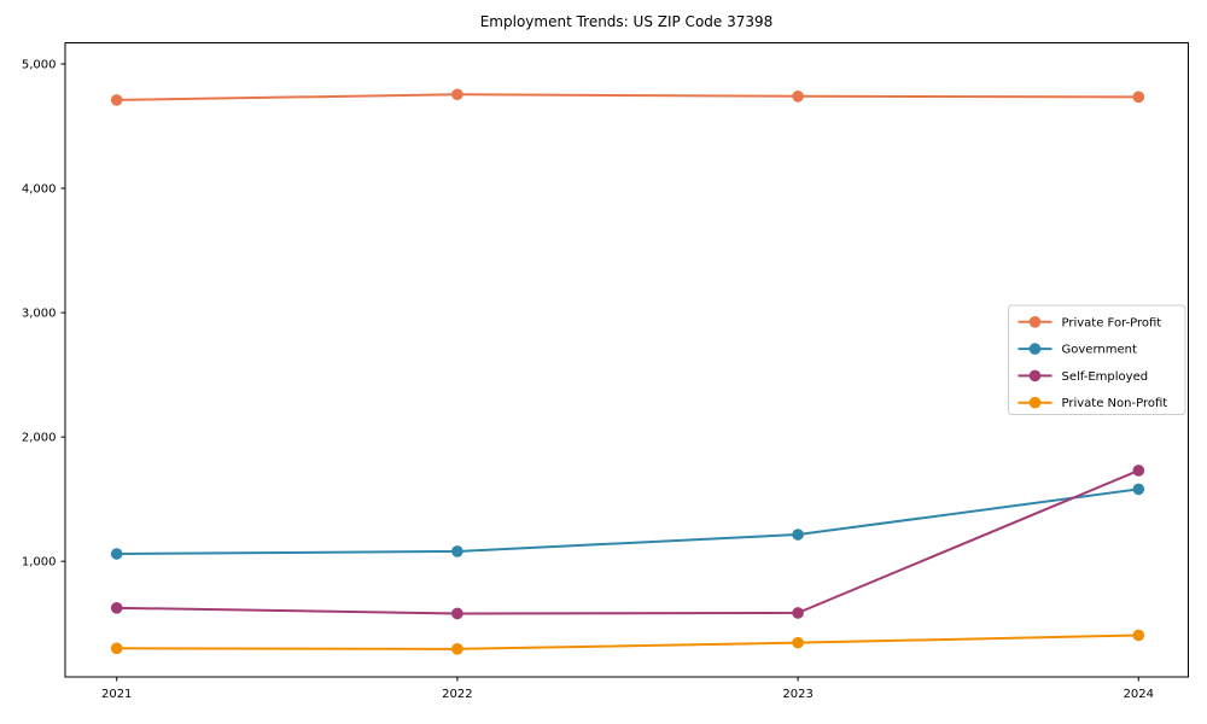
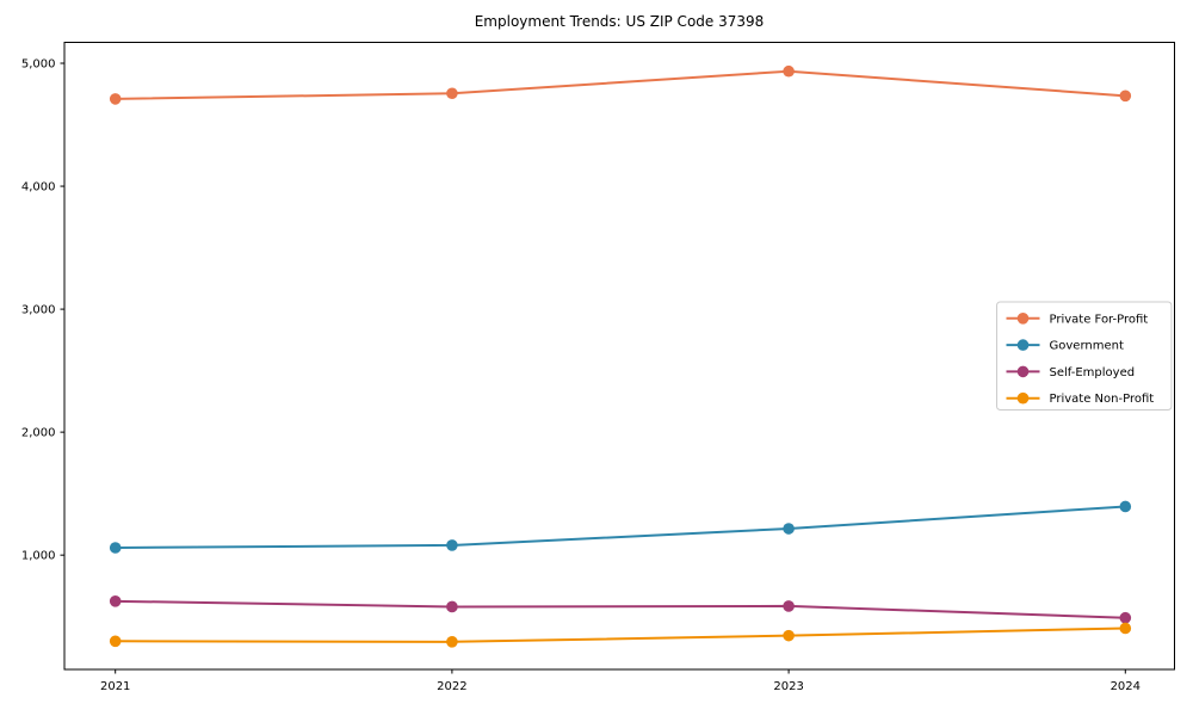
Private For-Profit/2023: 4740 -> 4940
Government/2024: 1580 -> 1400
Self-Employed/2024: 1730 -> 490
